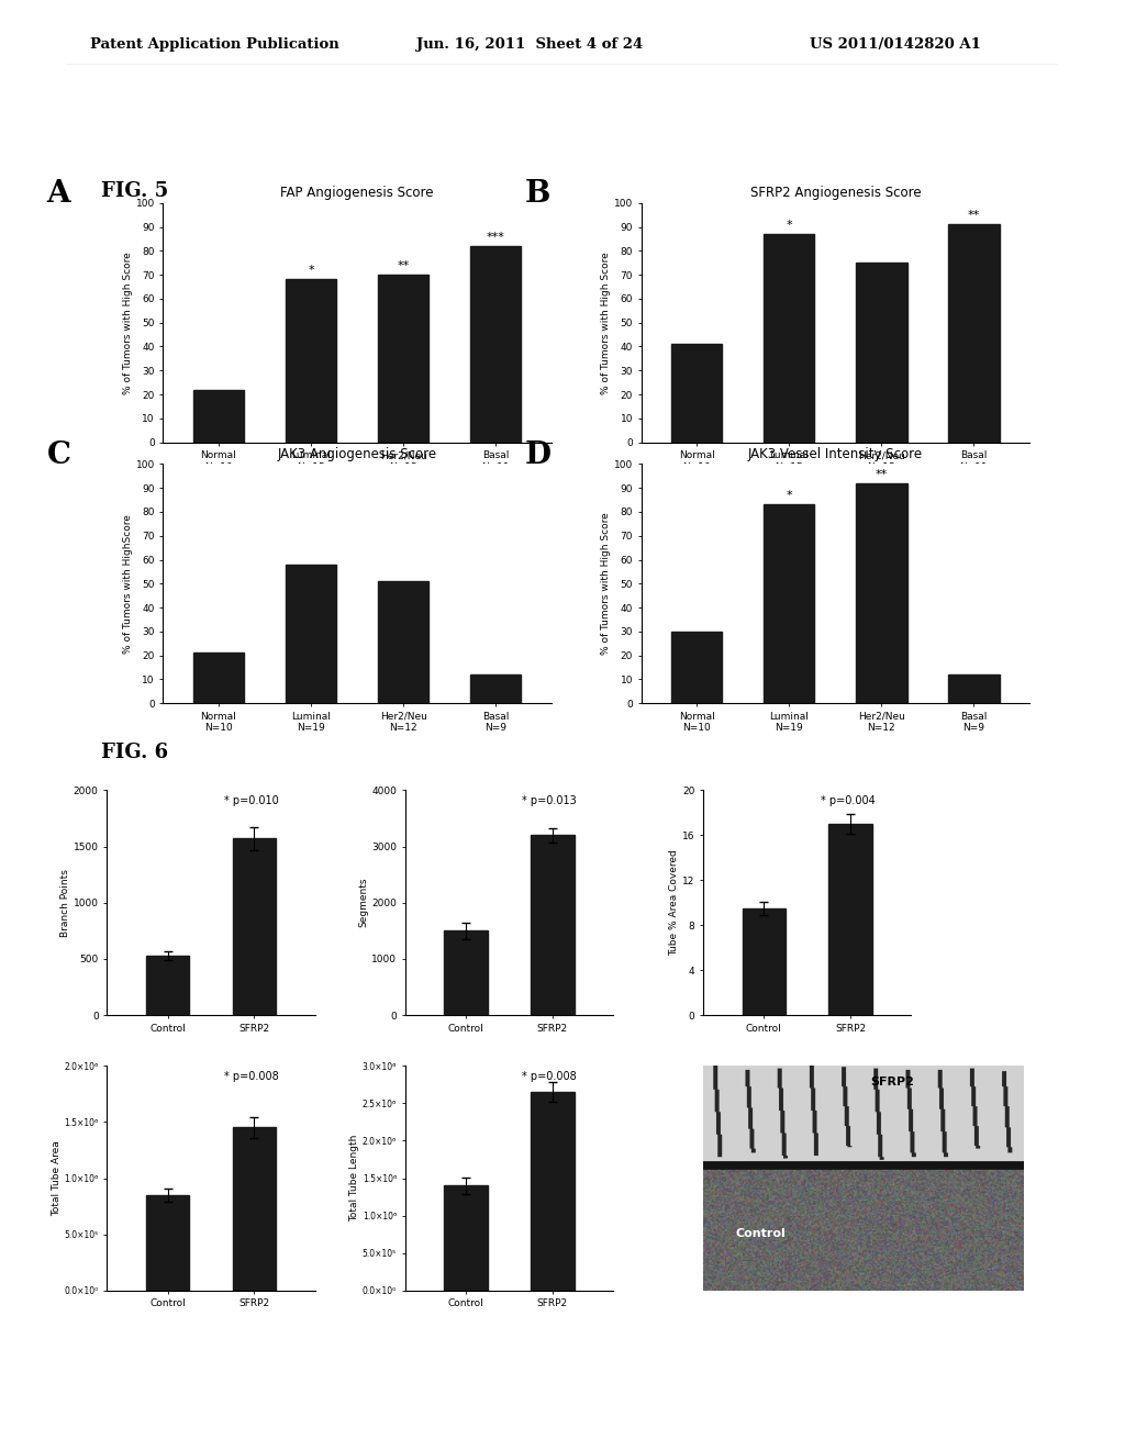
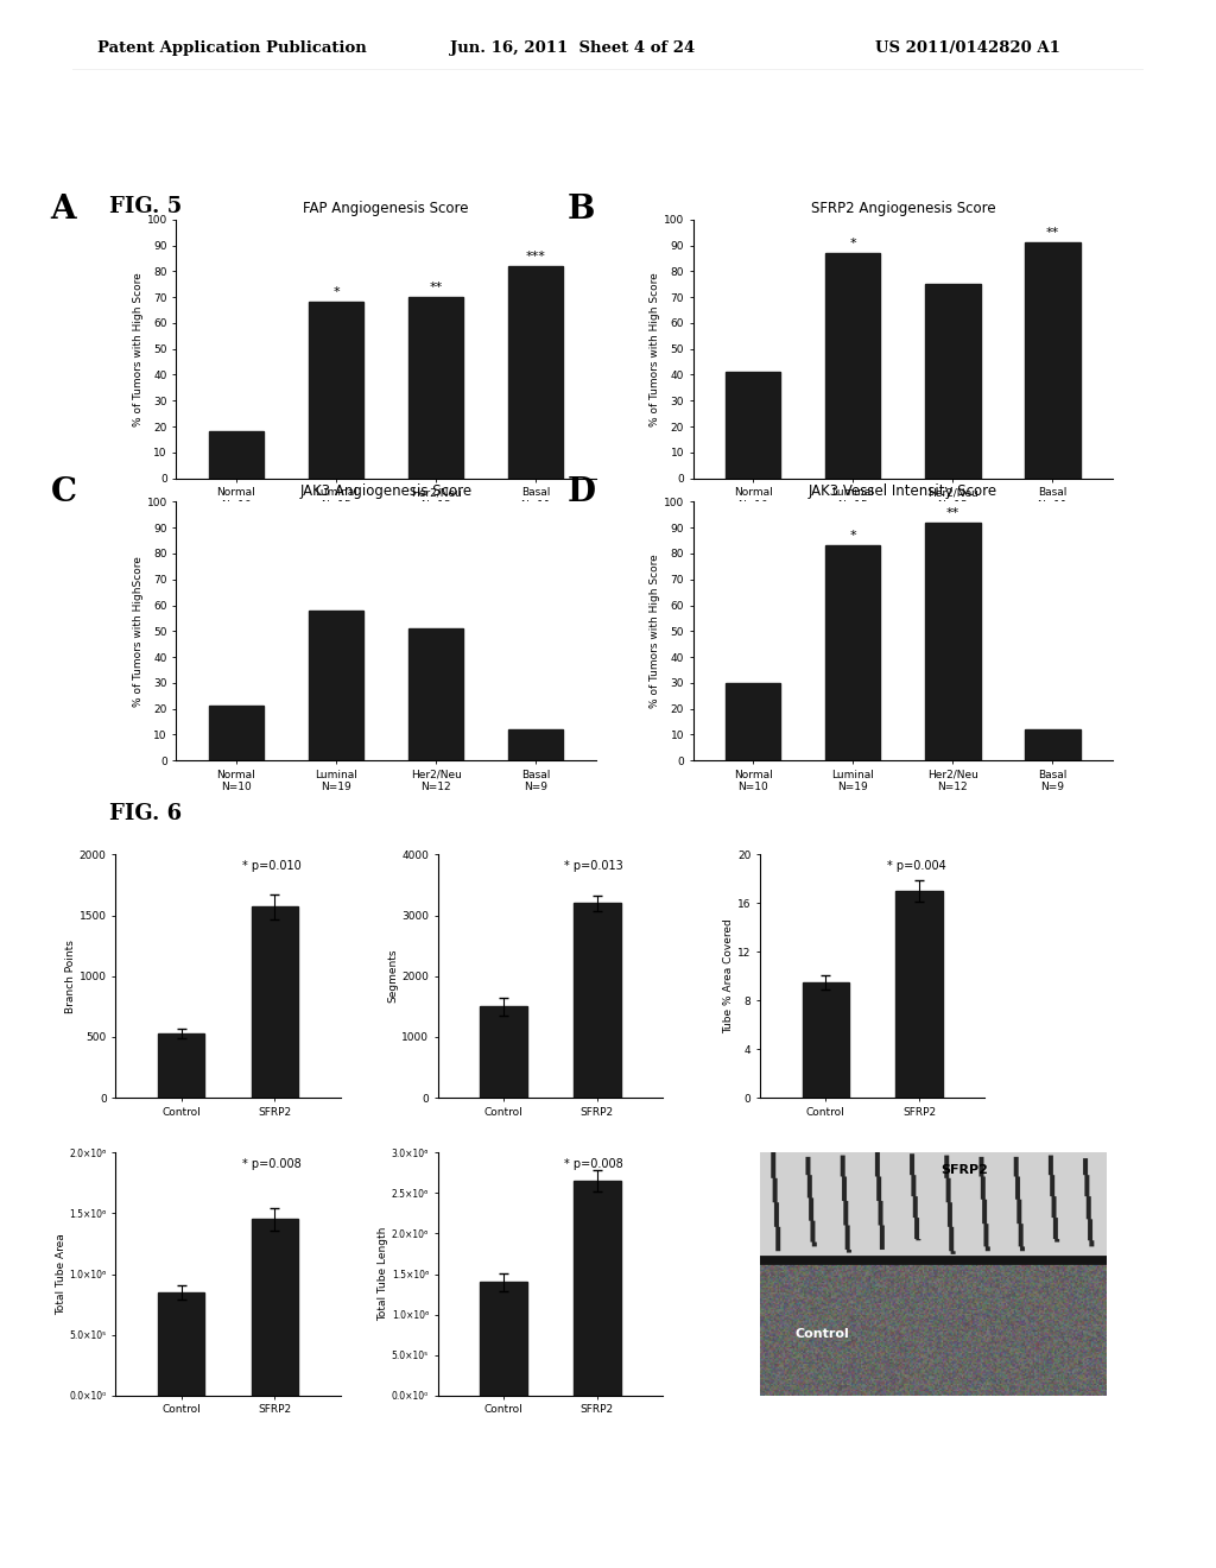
FAP Angiogenesis Score/Normal N=10: 22 -> 18
